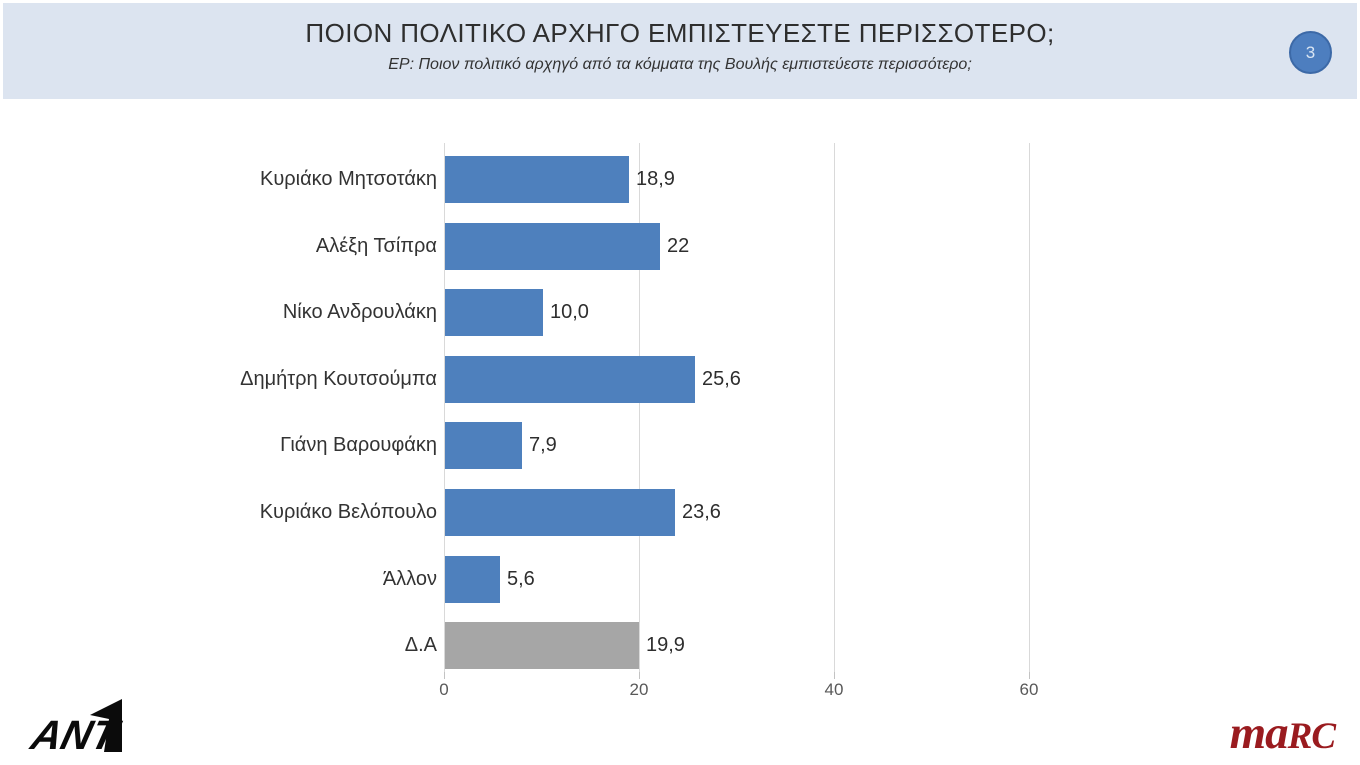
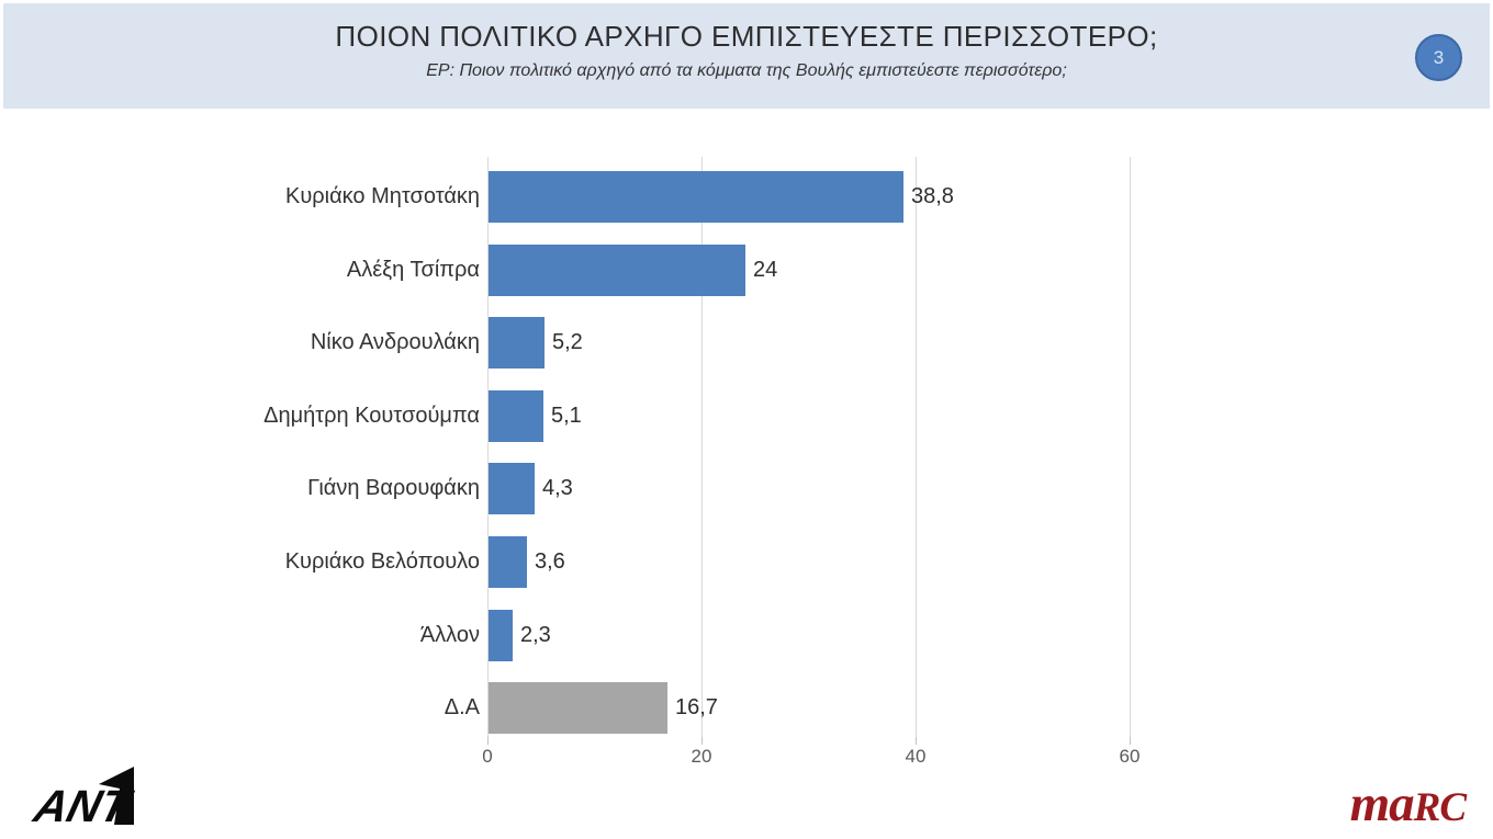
Κυριάκο Μητσοτάκη: 18,9 -> 38,8
Αλέξη Τσίπρα: 22 -> 24
Νίκο Ανδρουλάκη: 10,0 -> 5,2
Δημήτρη Κουτσούμπα: 25,6 -> 5,1
Γιάνη Βαρουφάκη: 7,9 -> 4,3
Κυριάκο Βελόπουλο: 23,6 -> 3,6
Άλλον: 5,6 -> 2,3
Δ.Α: 19,9 -> 16,7
